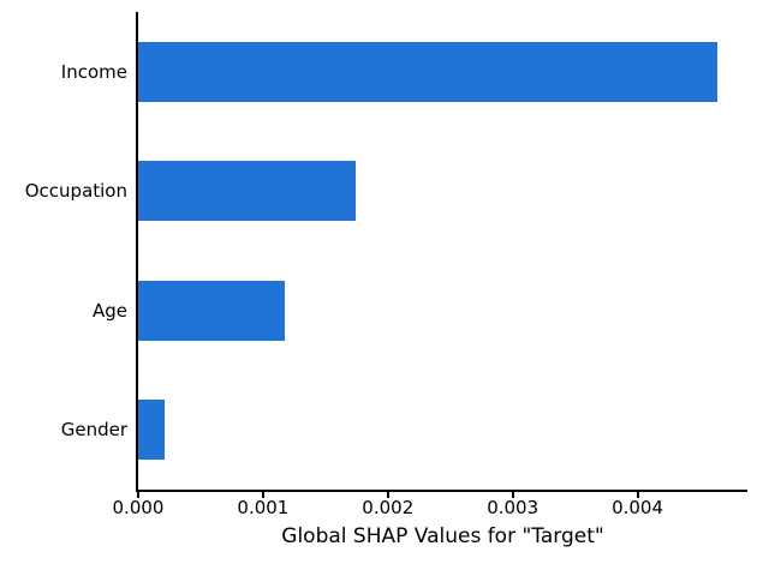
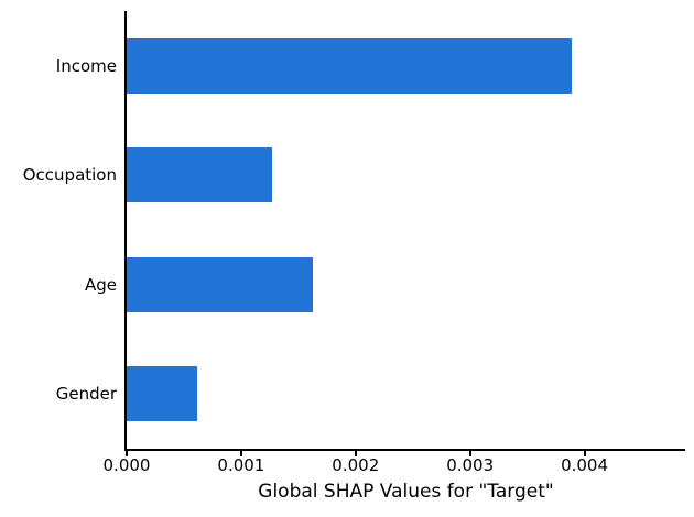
Income: 0.00464 -> 0.00389
Occupation: 0.00174 -> 0.00127
Age: 0.00117 -> 0.00163
Gender: 0.00021 -> 0.00062
